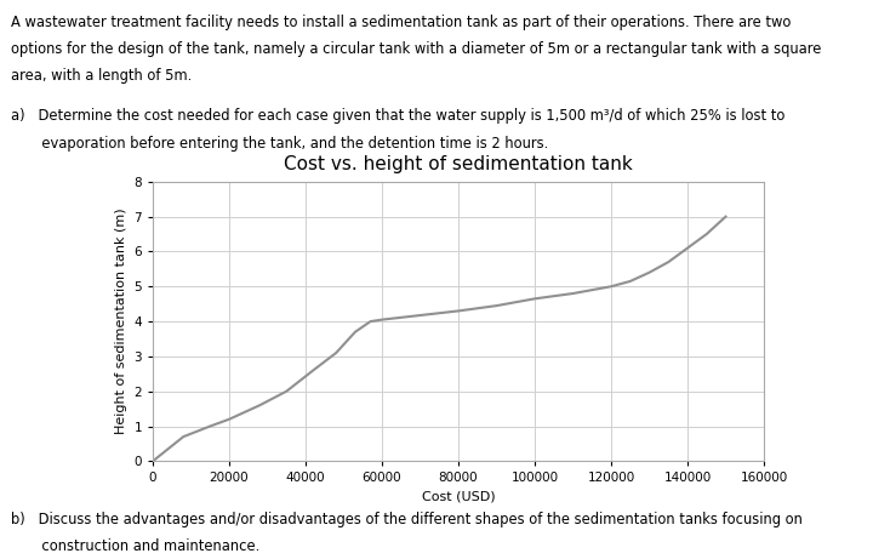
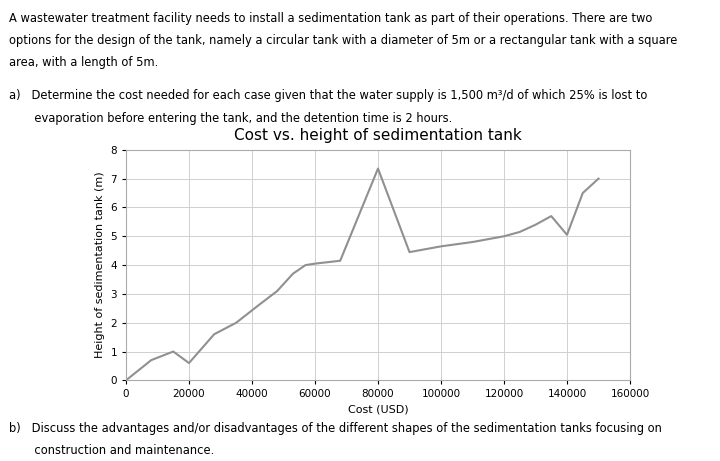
20000: 1.20 -> 0.60
80000: 4.30 -> 7.35
140000: 6.10 -> 5.05
